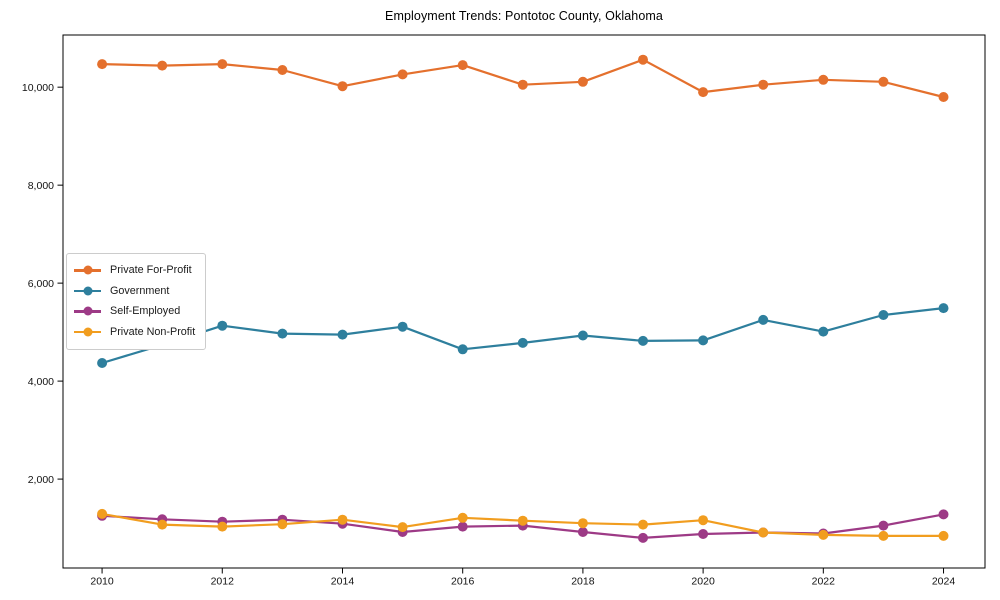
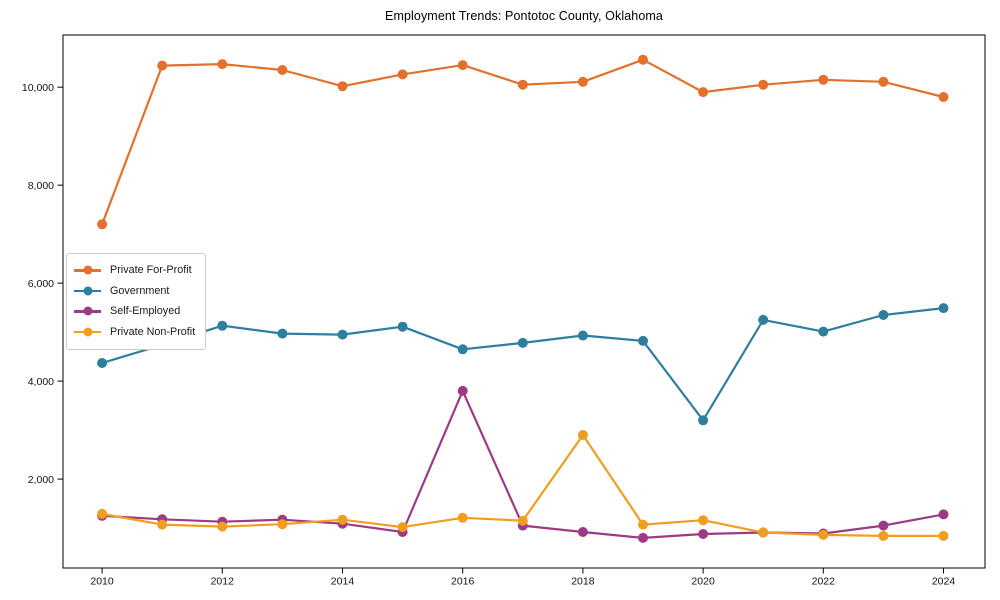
Private For-Profit/2010: 10500 -> 7200
Self-Employed/2016: 1000 -> 3800
Private Non-Profit/2018: 1100 -> 2900
Government/2020: 4800 -> 3200
